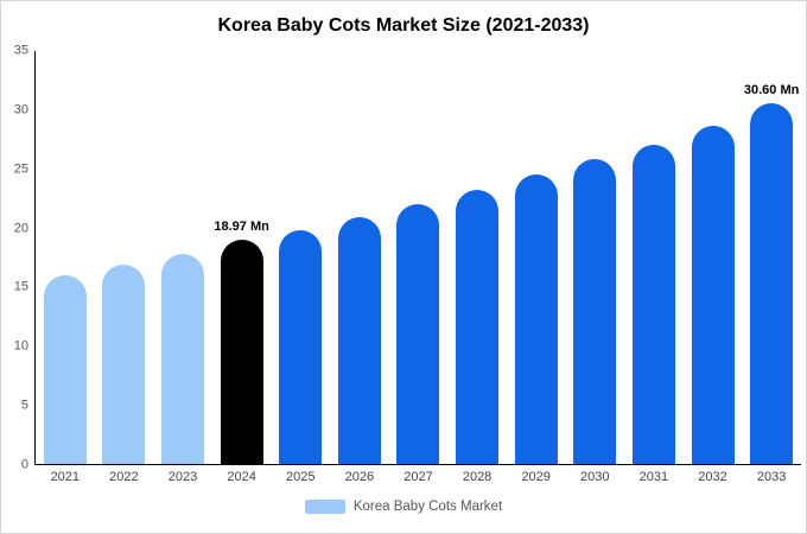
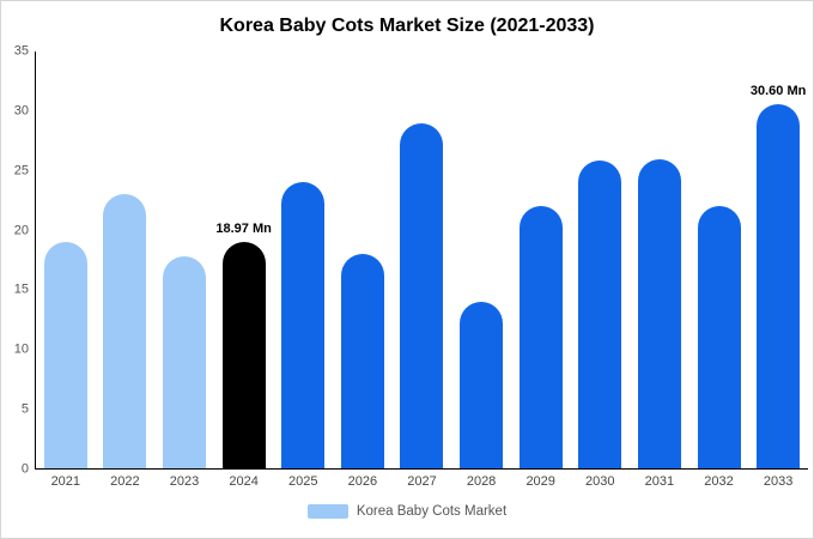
2021: 16 -> 19
2022: 17 -> 23
2025: 20 -> 24
2026: 21 -> 18
2027: 22 -> 29
2028: 23 -> 14
2029: 24 -> 22
2031: 27 -> 26
2032: 29 -> 22
